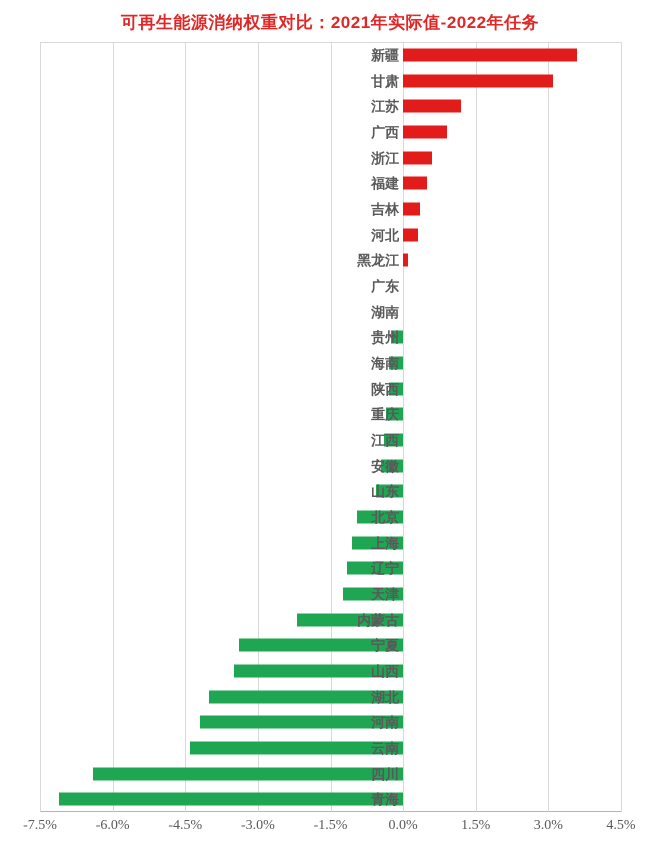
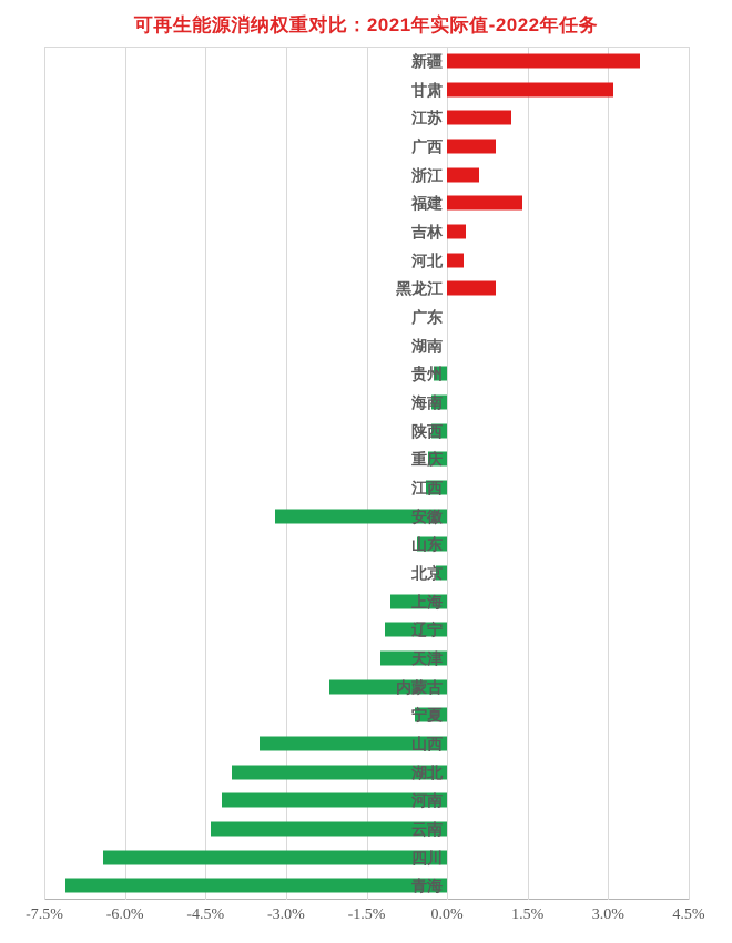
福建: 0.5% -> 1.4%
黑龙江: 0.1% -> 0.9%
安徽: -0.5% -> -3.2%
北京: -0.9% -> -0.2%
宁夏: -3.4% -> -0.6%
